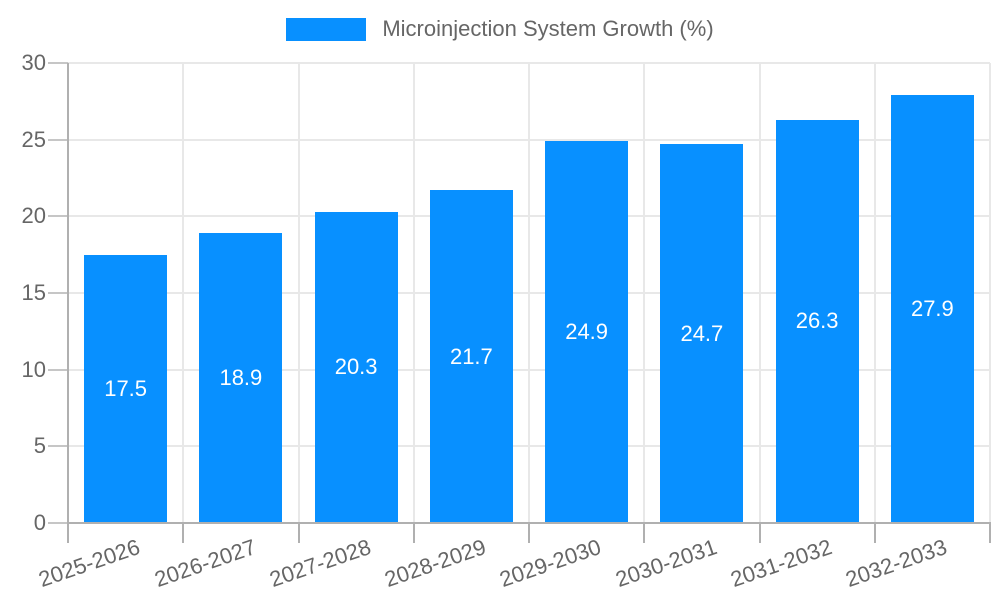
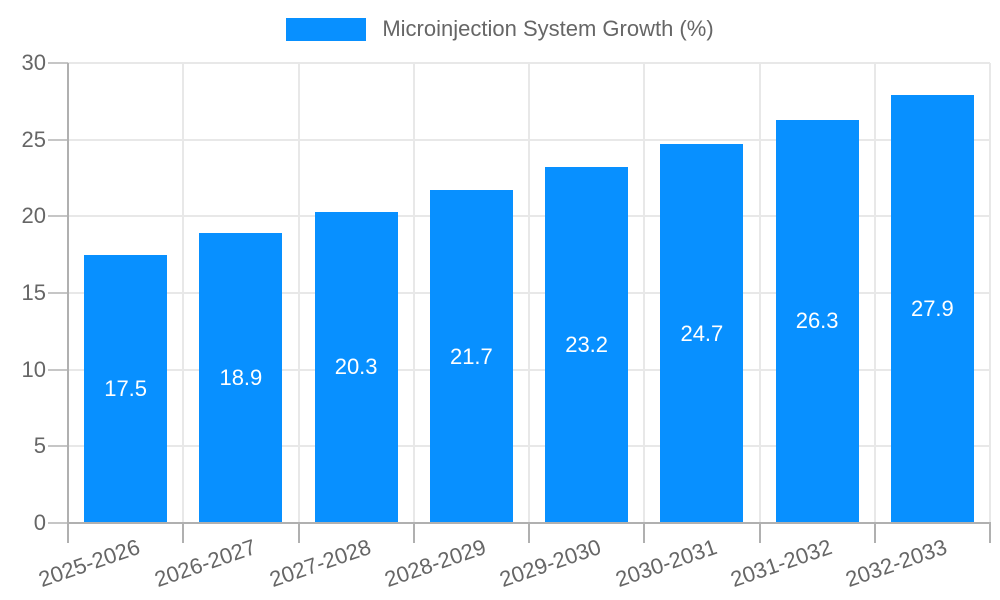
2029-2030: 24.9 -> 23.2
